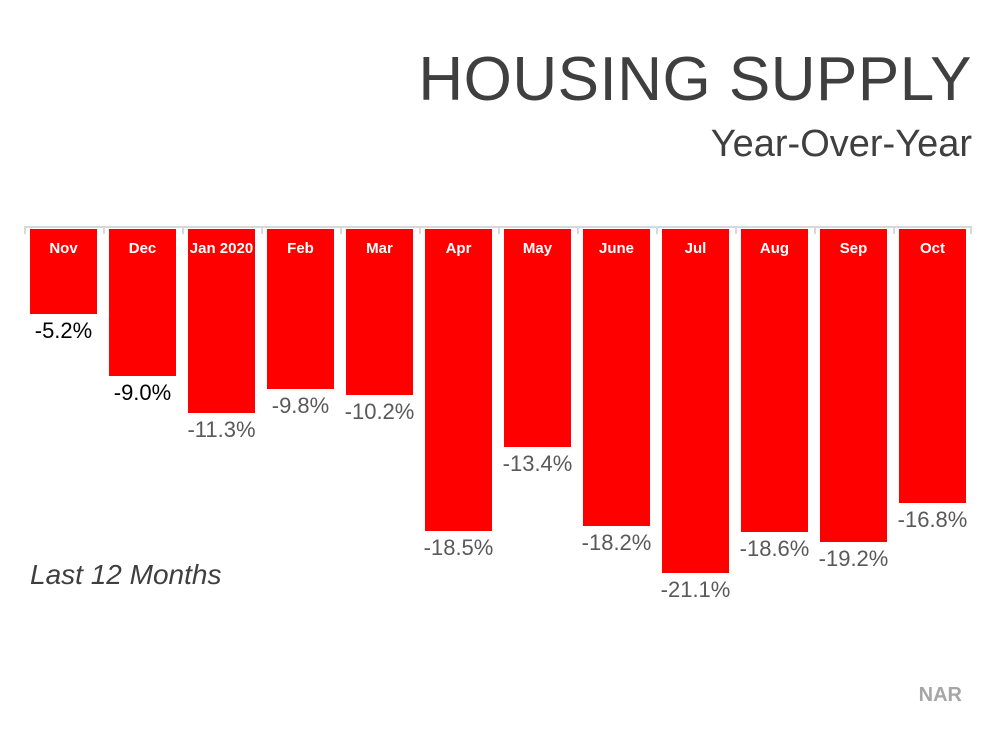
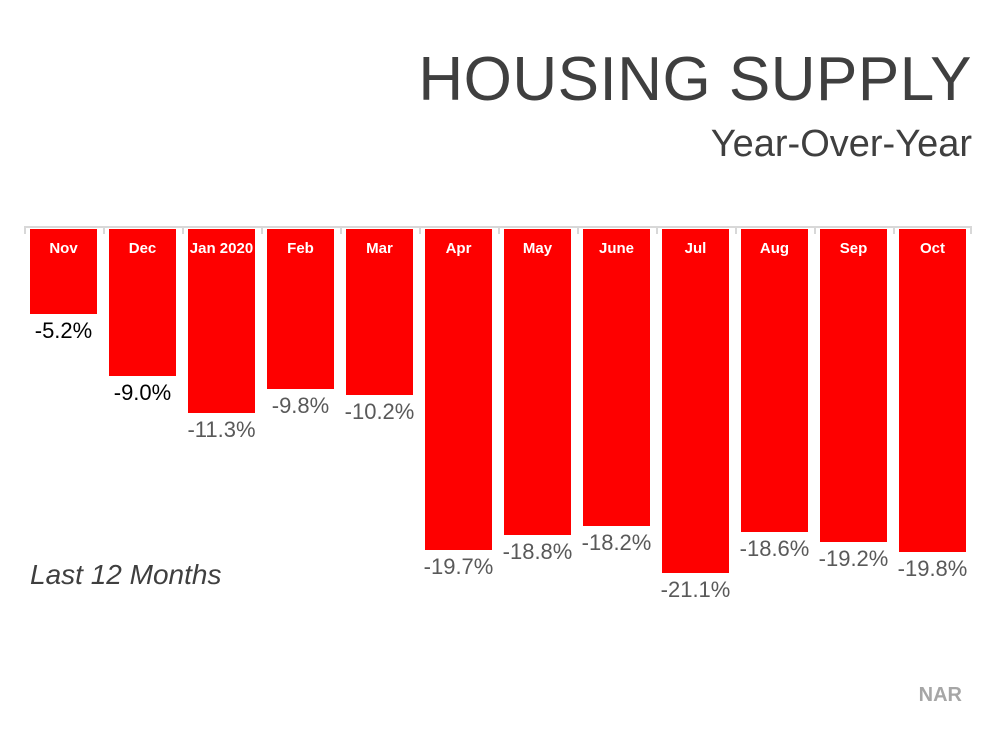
Apr: -18.5% -> -19.7%
May: -13.4% -> -18.8%
Oct: -16.8% -> -19.8%
